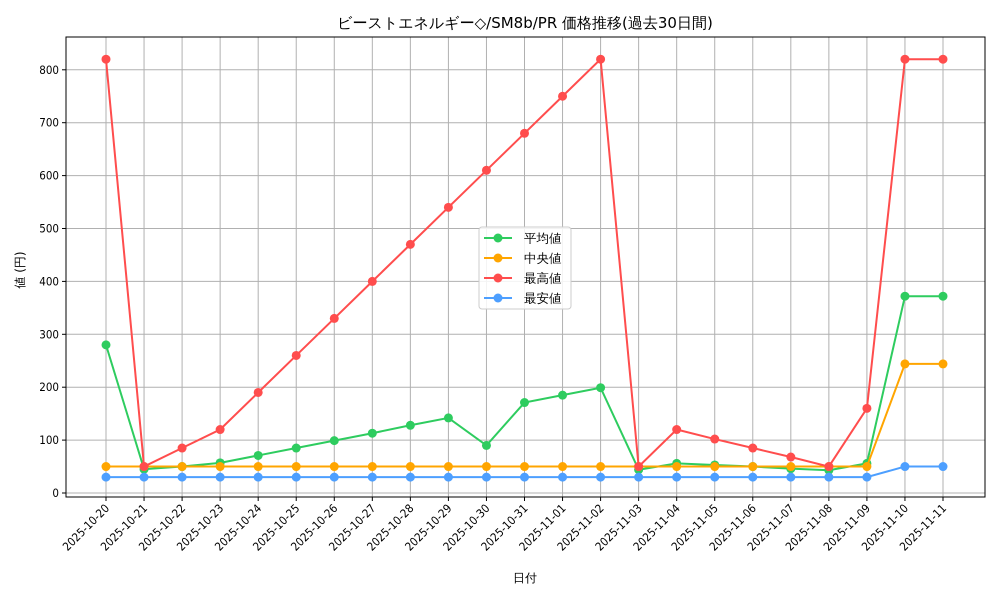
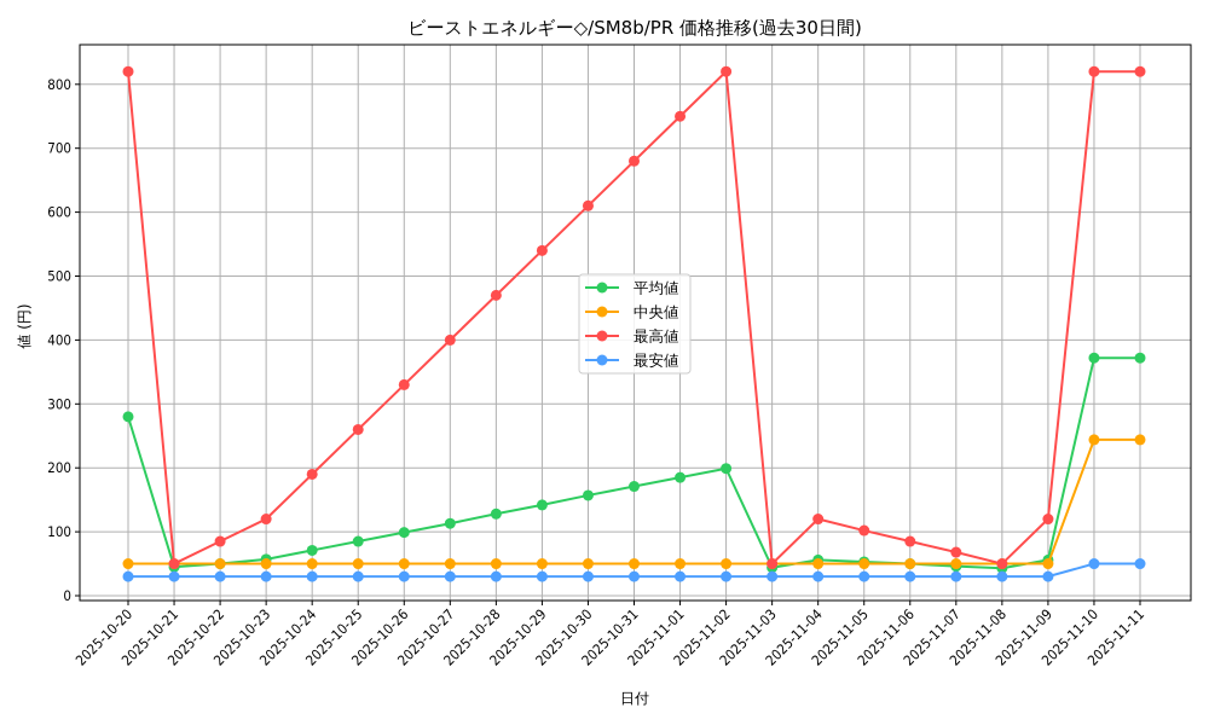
平均値/2025-10-30: 90 -> 160
最高値/2025-11-09: 160 -> 120
